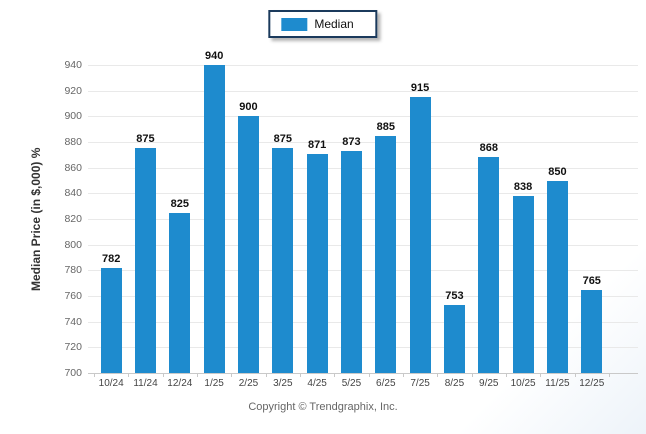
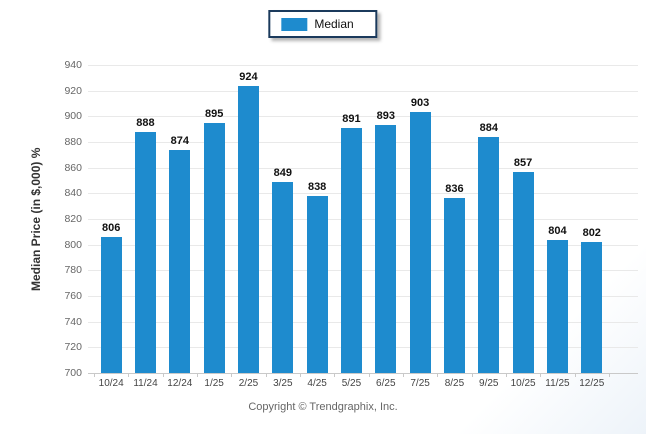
10/24: 782 -> 806
11/24: 875 -> 888
12/24: 825 -> 874
1/25: 940 -> 895
2/25: 900 -> 924
3/25: 875 -> 849
4/25: 871 -> 838
5/25: 873 -> 891
6/25: 885 -> 893
7/25: 915 -> 903
8/25: 753 -> 836
9/25: 868 -> 884
10/25: 838 -> 857
11/25: 850 -> 804
12/25: 765 -> 802
